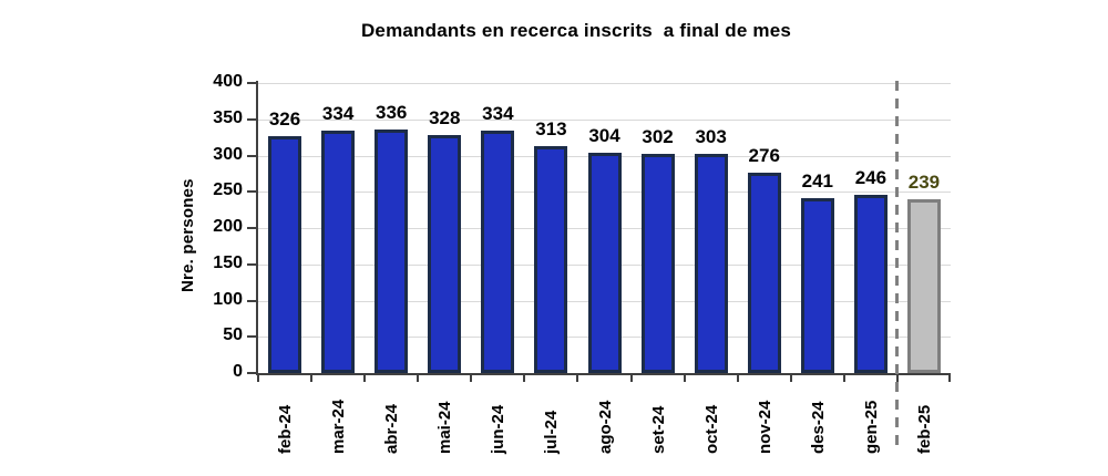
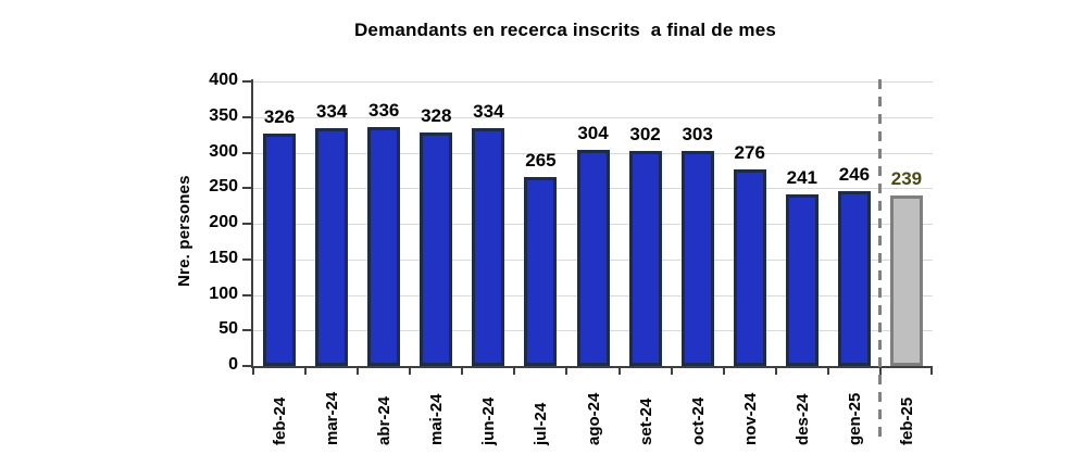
jul-24: 313 -> 265
